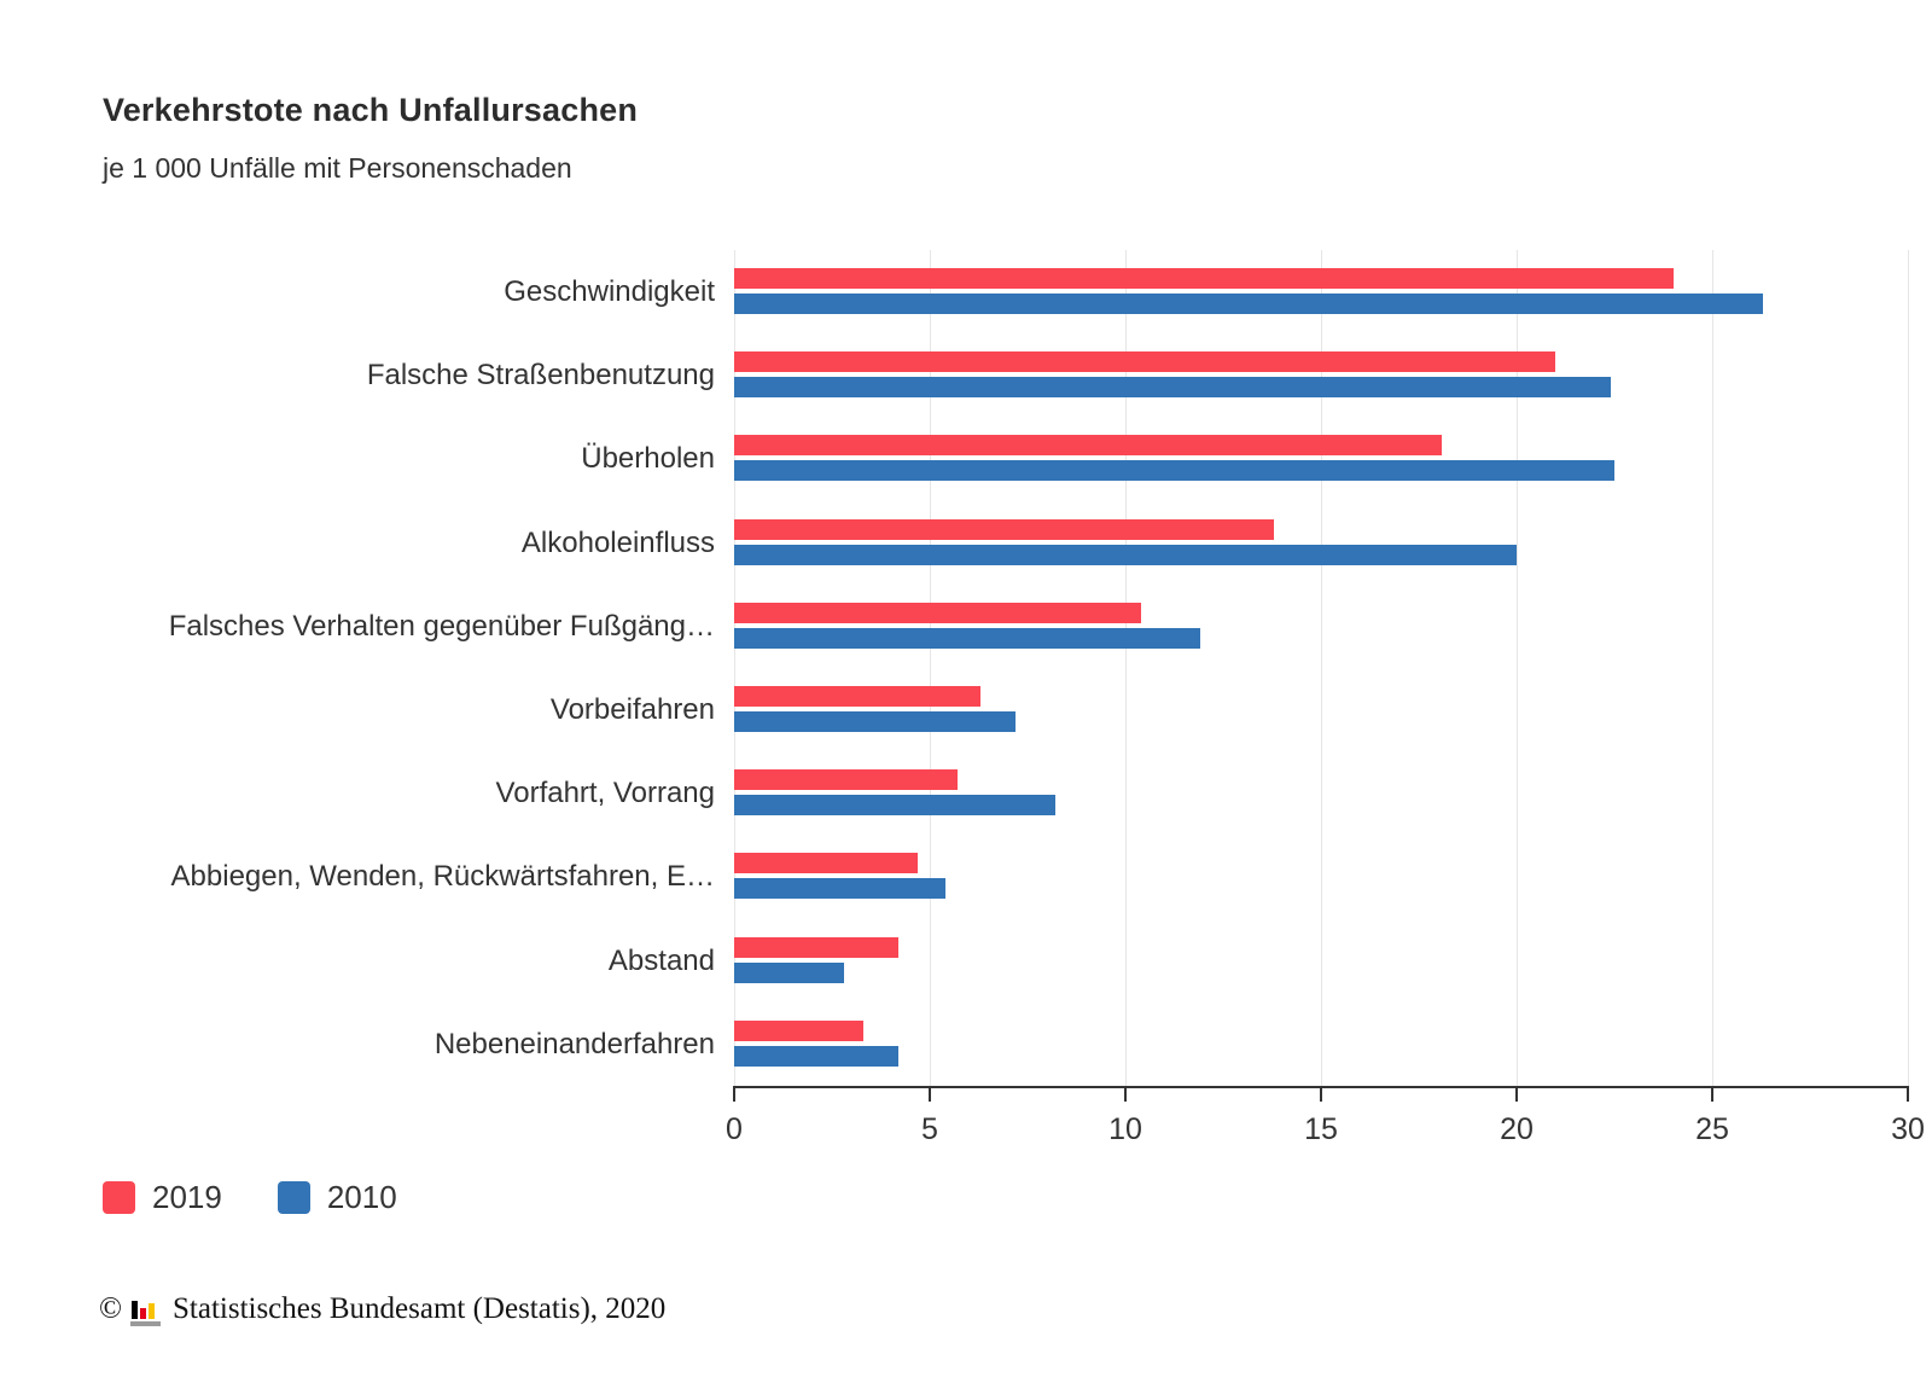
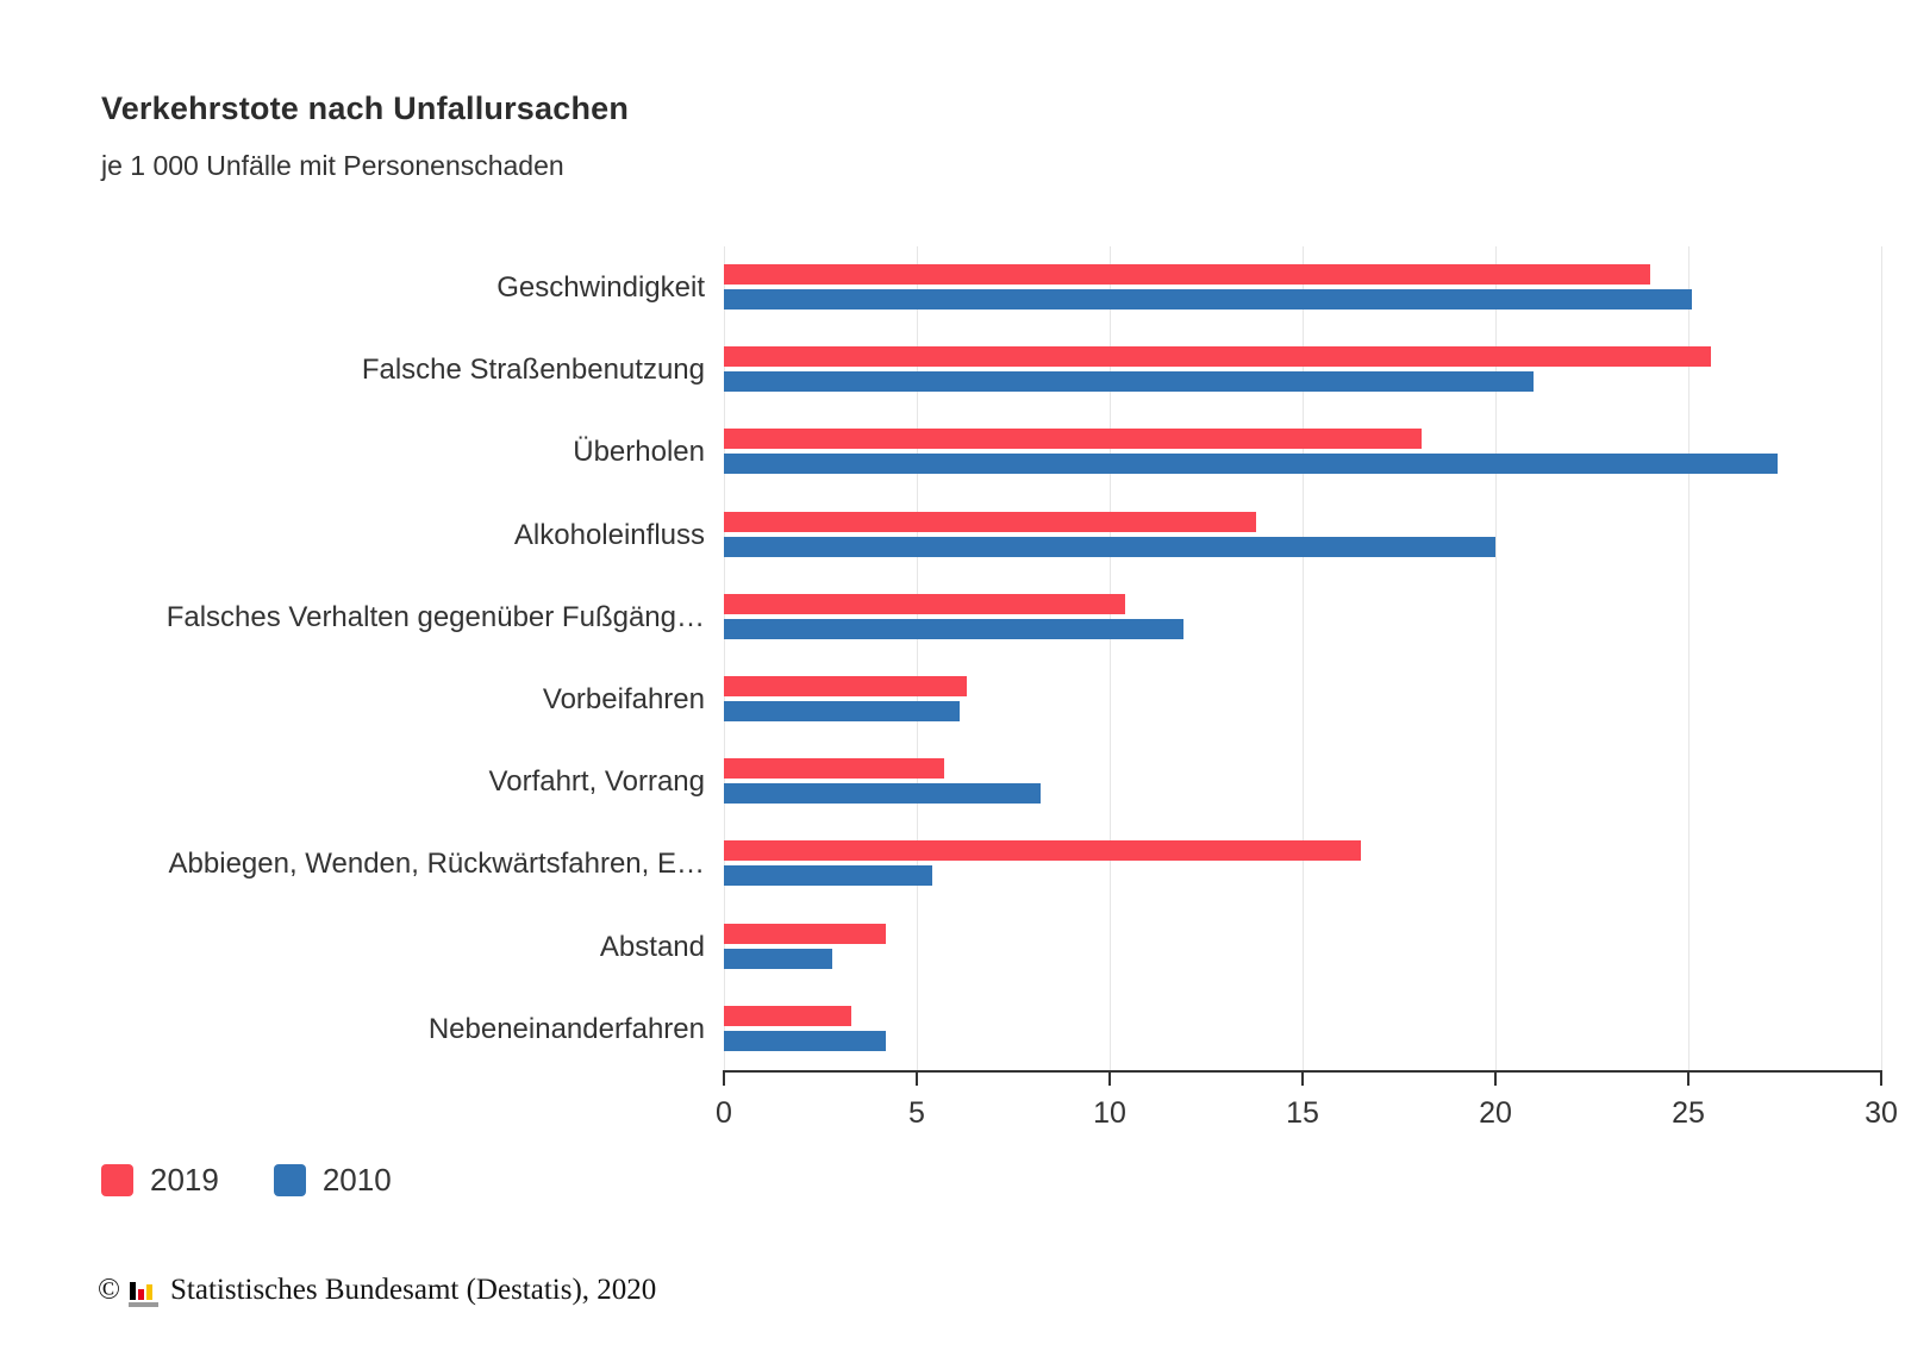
2010/Geschwindigkeit: 26.3 -> 25.1
2019/Falsche Straßenbenutzung: 21.0 -> 25.6
2010/Falsche Straßenbenutzung: 22.4 -> 21.0
2010/Überholen: 22.5 -> 27.3
2010/Vorbeifahren: 7.2 -> 6.1
2019/Abbiegen, Wenden, Rückwärtsfahren, E…: 4.7 -> 16.5
